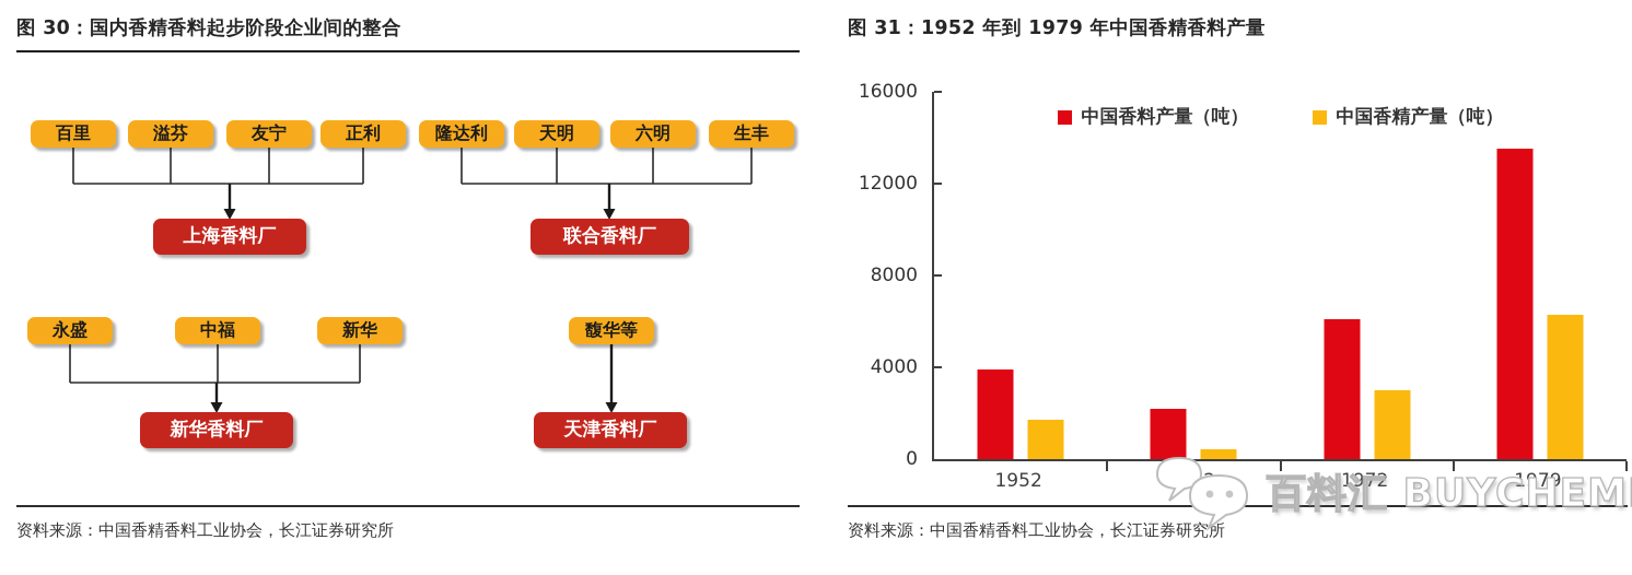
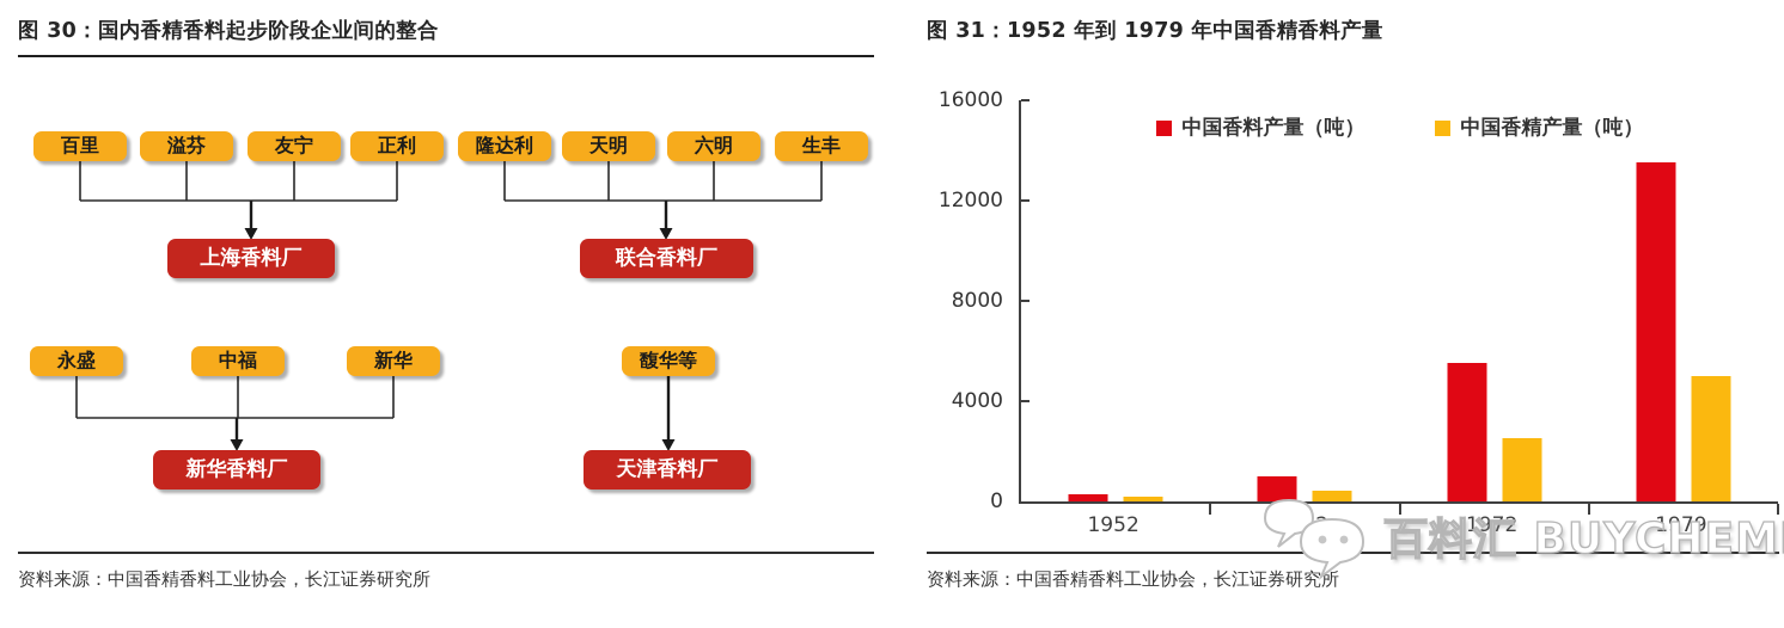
中国香料产量（吨）/1952: 3900 -> 300
中国香精产量（吨）/1952: 1700 -> 200
中国香料产量（吨）/1962: 2200 -> 1000
中国香料产量（吨）/1972: 6100 -> 5500
中国香精产量（吨）/1972: 3000 -> 2500
中国香精产量（吨）/1979: 6300 -> 5000
